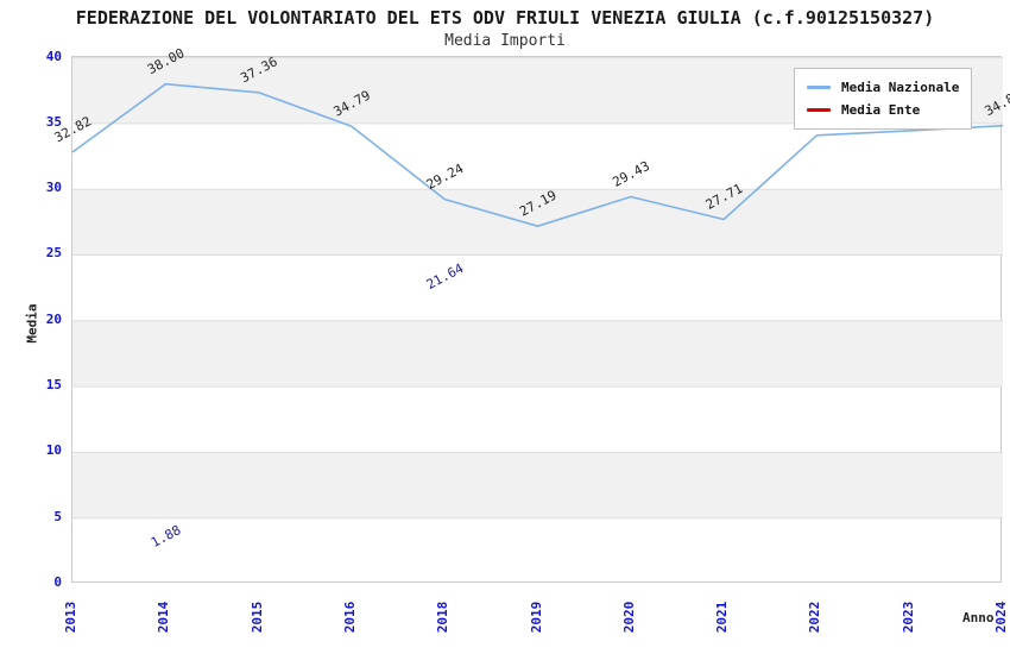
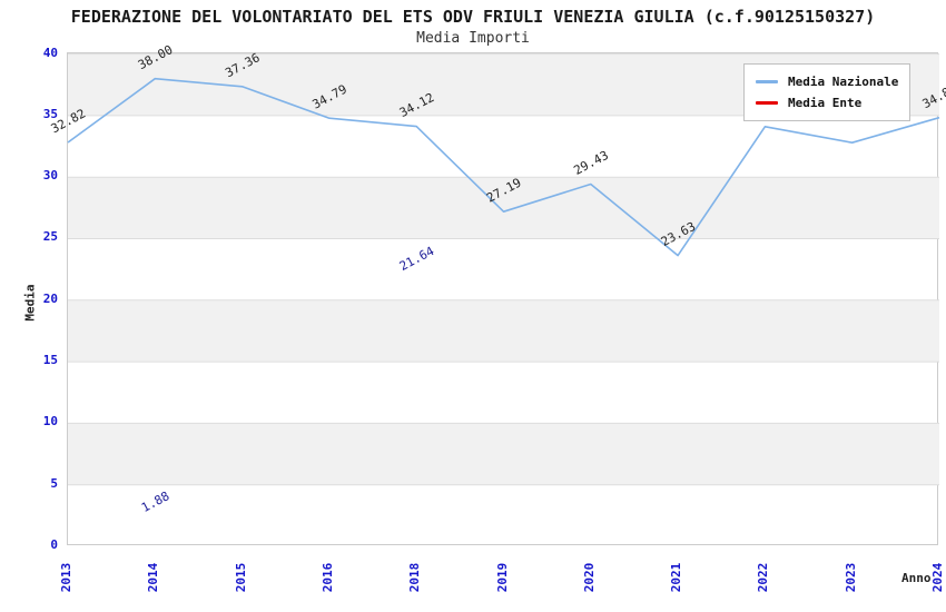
Media Nazionale/2018: 29.24 -> 34.12
Media Nazionale/2021: 27.71 -> 23.63
Media Nazionale/2023: 34.5 -> 32.8
